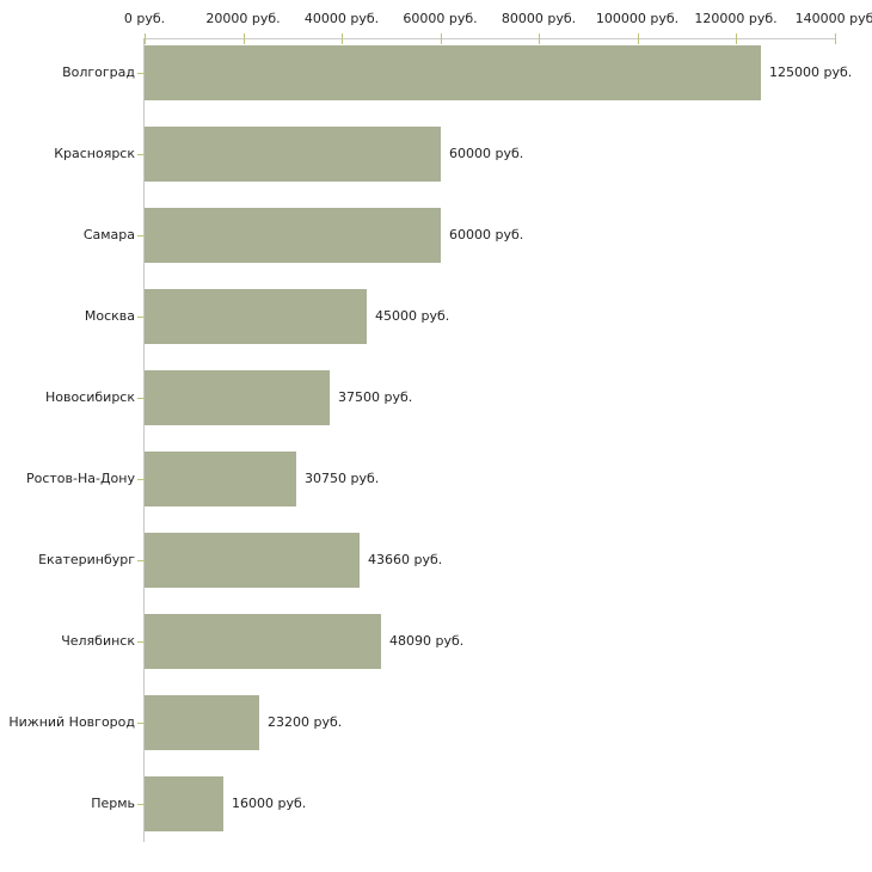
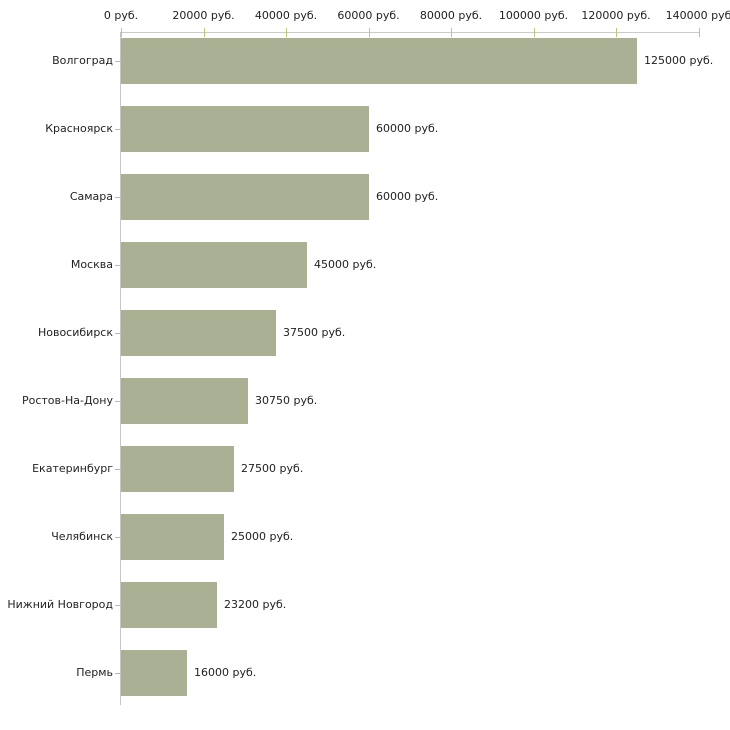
Екатеринбург: 43660 -> 27500
Челябинск: 48090 -> 25000
